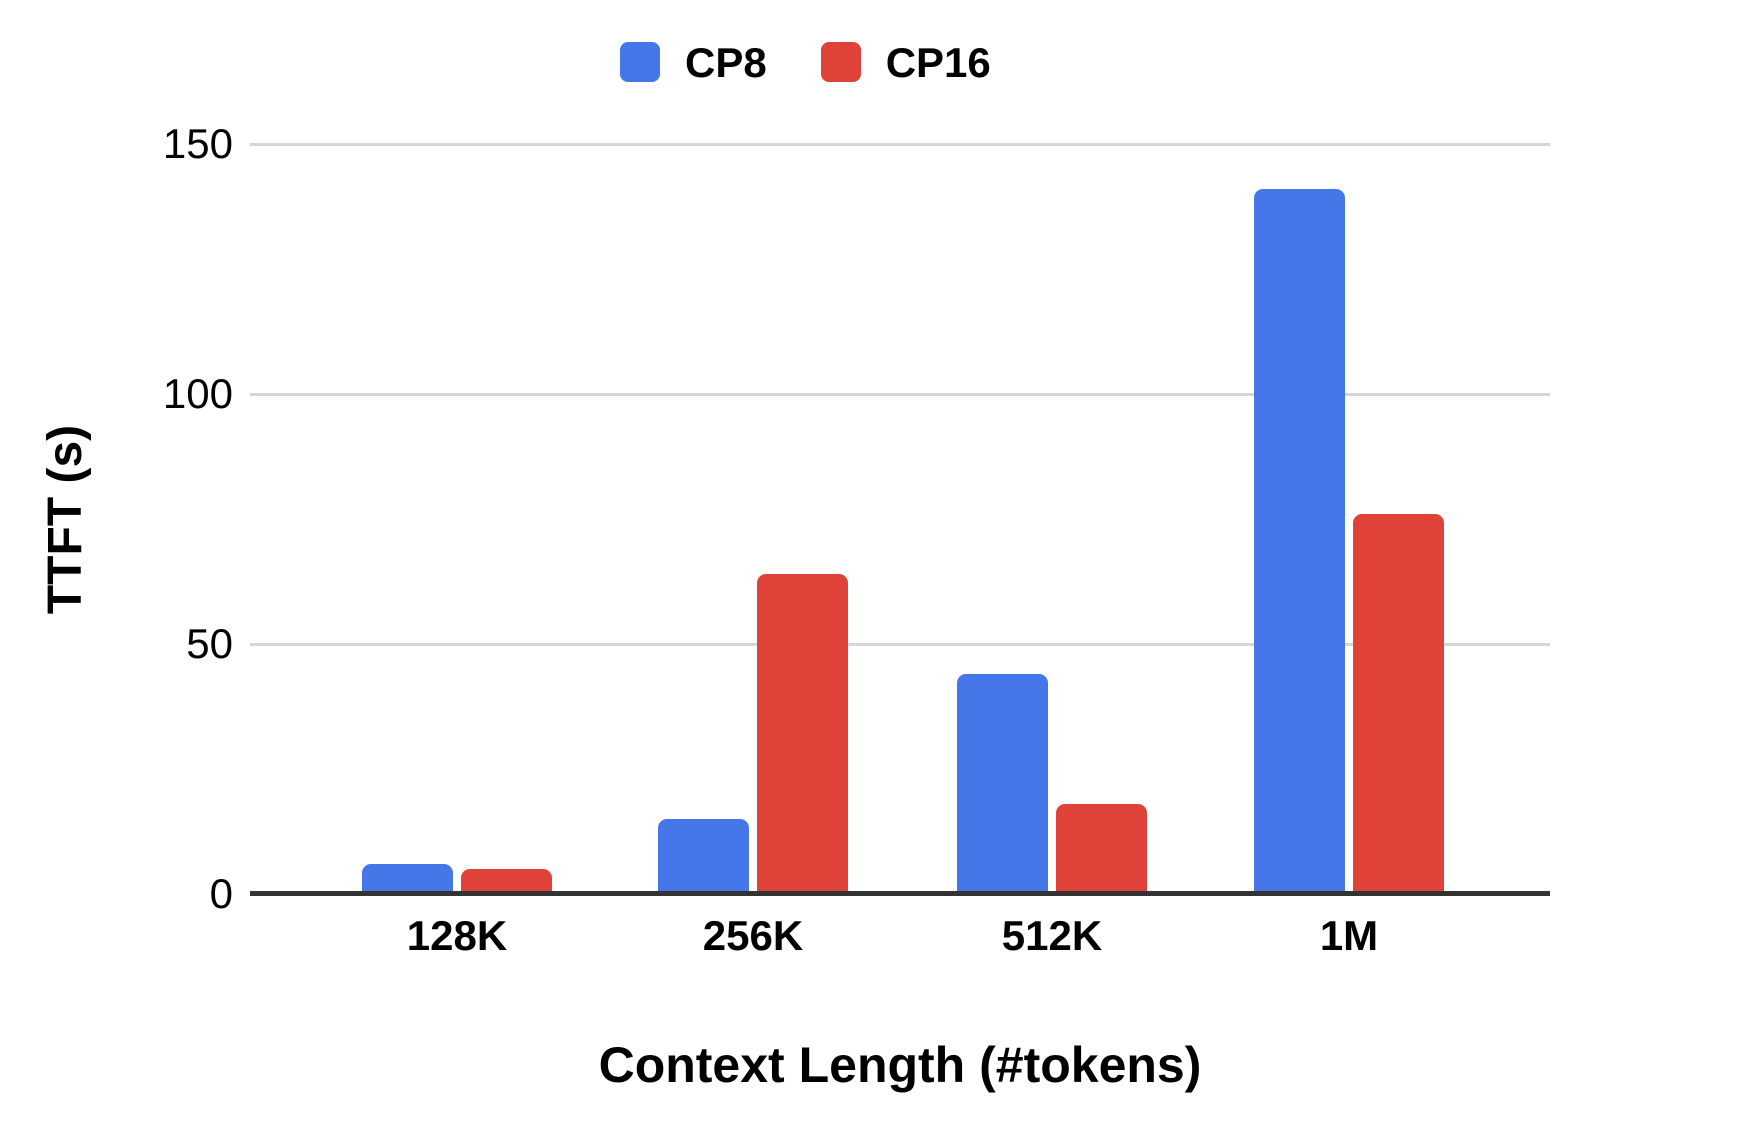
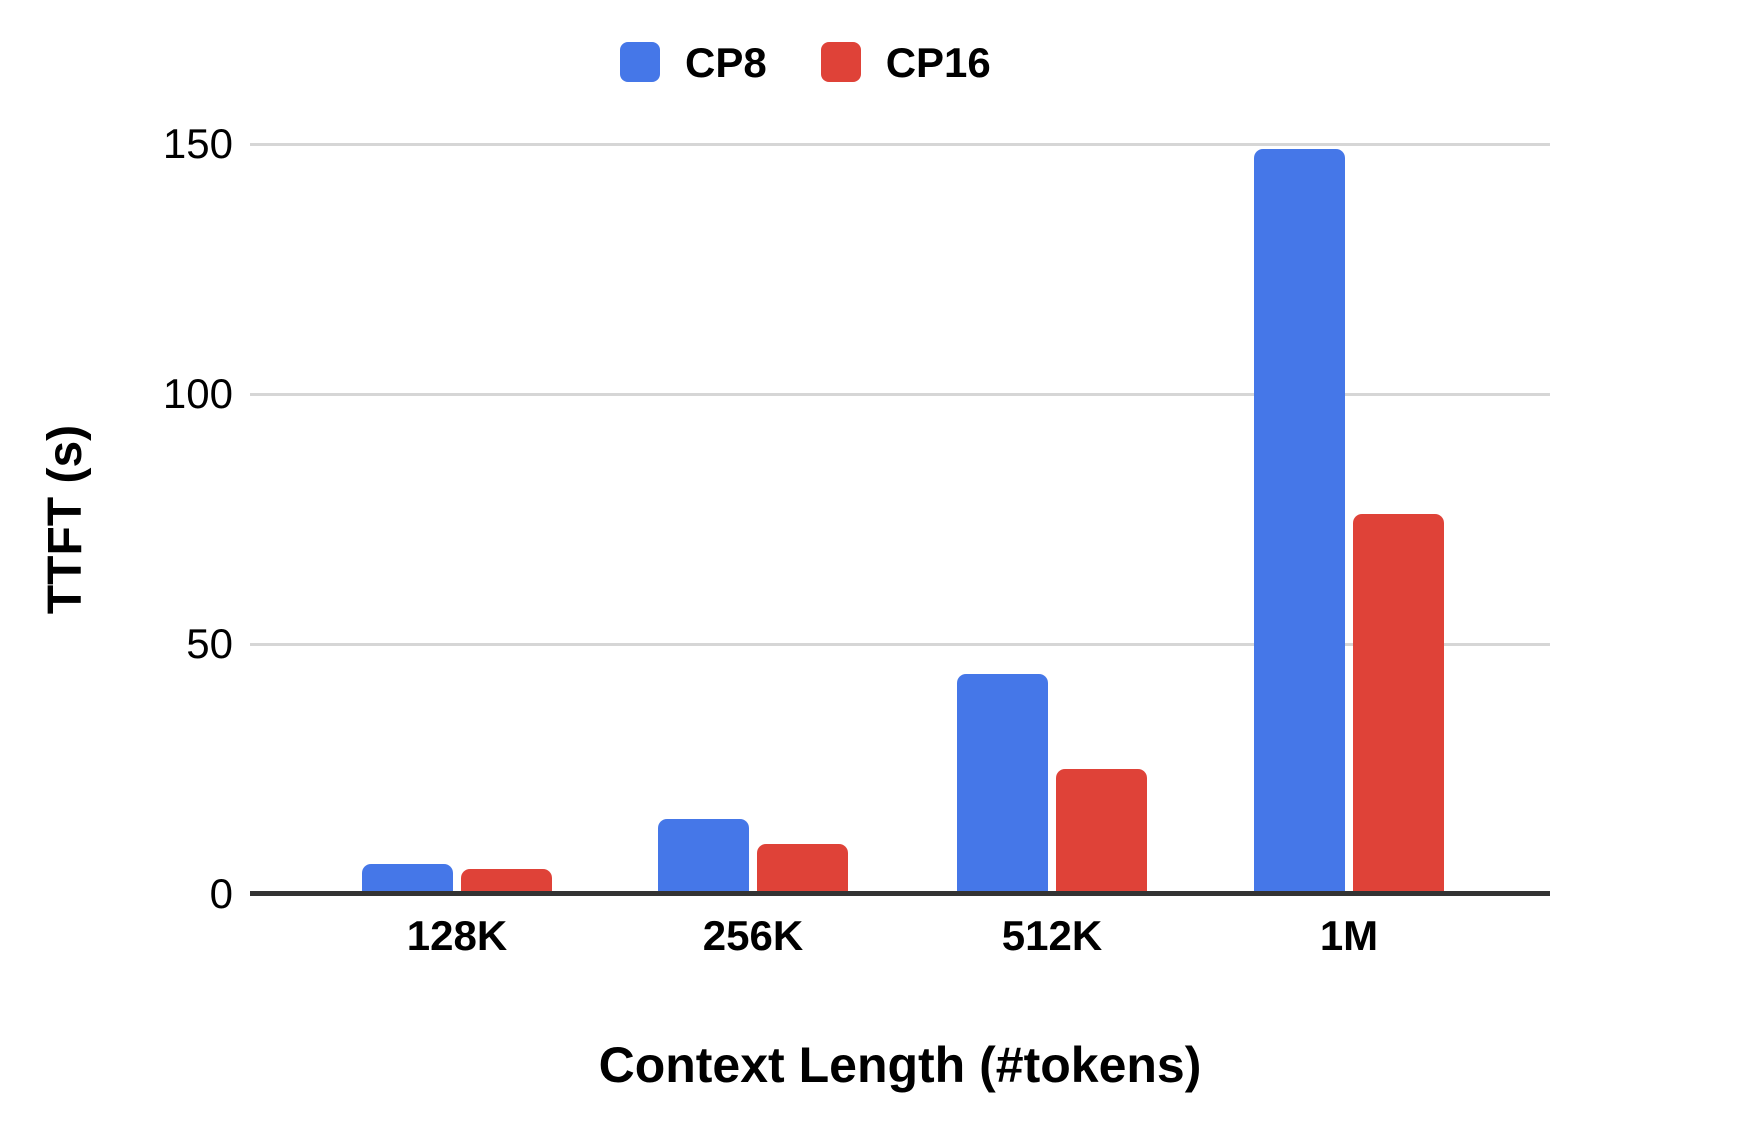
CP16/256K: 64 -> 10
CP16/512K: 18 -> 25
CP8/1M: 141 -> 149
